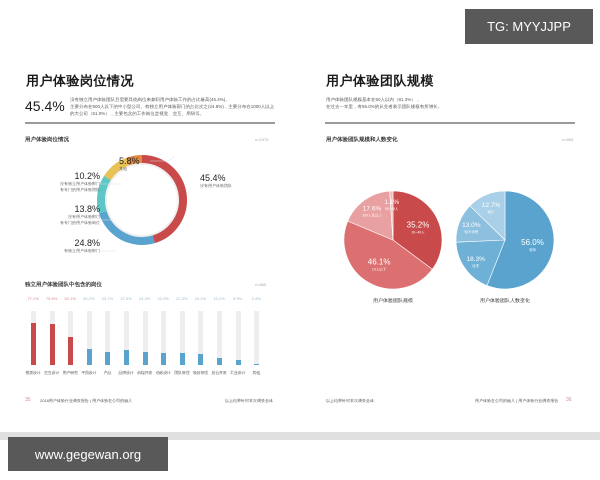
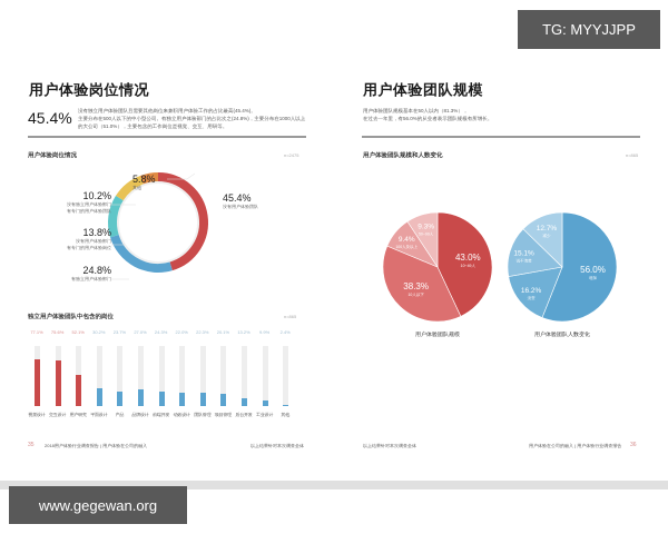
用户体验团队规模/10~49人: 35.2% -> 43.0%
用户体验团队规模/10人以下: 46.1% -> 38.3%
用户体验团队规模/100人及以上: 17.6% -> 9.4%
用户体验团队规模/50~99人: 1.1% -> 9.3%
用户体验团队人数变化/没变: 18.3% -> 16.2%
用户体验团队人数变化/说不清楚: 13.0% -> 15.1%
